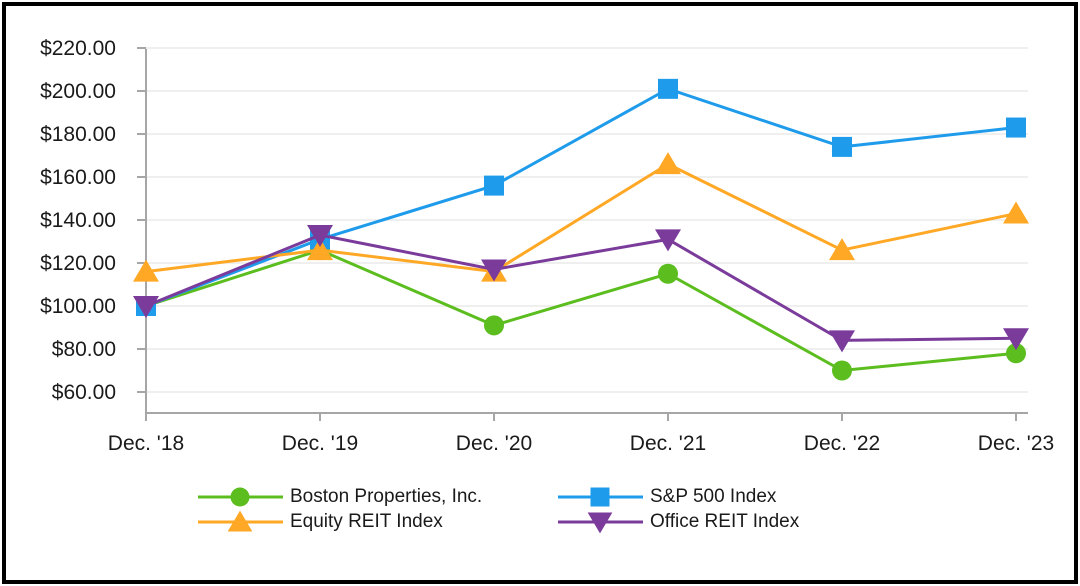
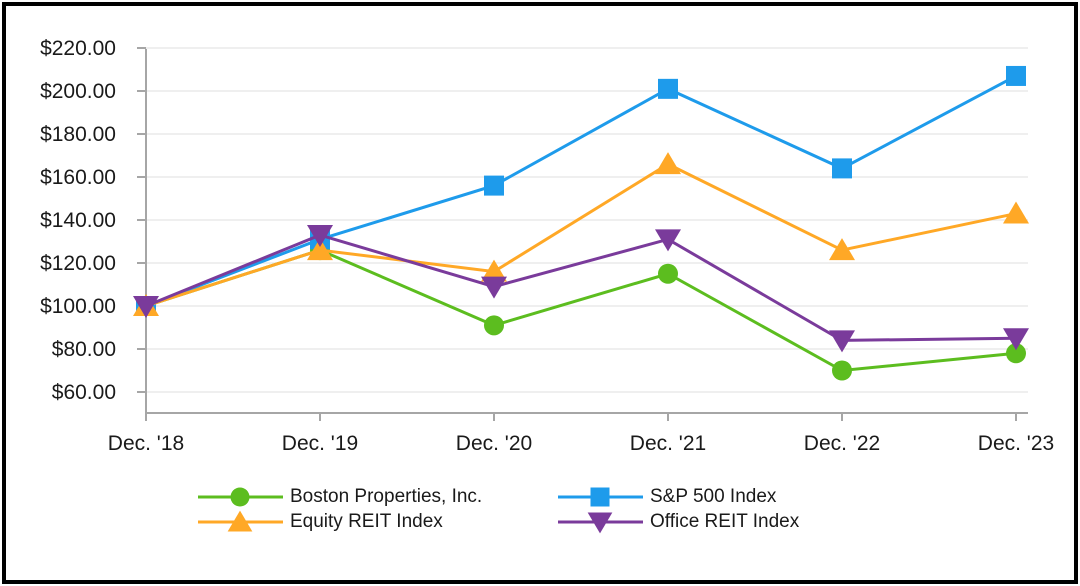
Equity REIT Index/Dec. '18: $116 -> $100
Office REIT Index/Dec. '20: $117 -> $109
S&P 500 Index/Dec. '22: $174 -> $164
S&P 500 Index/Dec. '23: $183 -> $207
